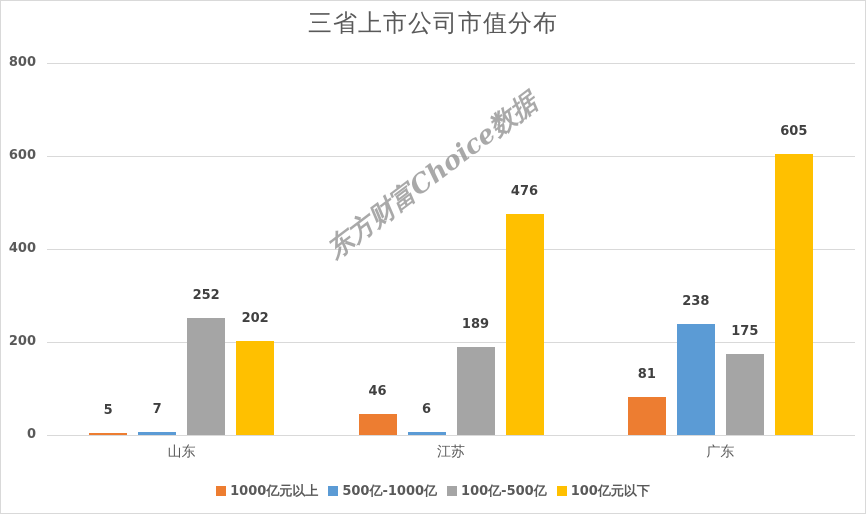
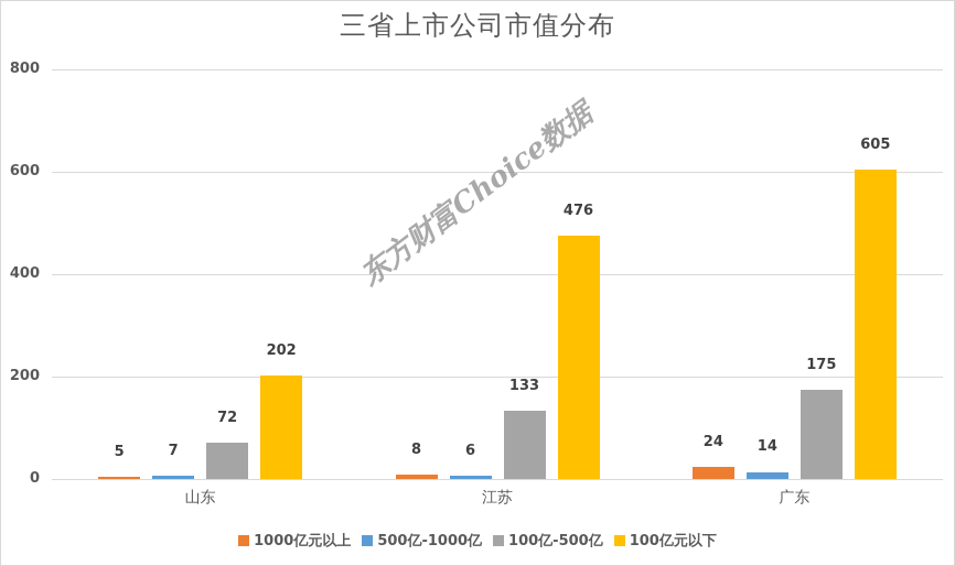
100亿-500亿/山东: 252 -> 72
1000亿元以上/江苏: 46 -> 8
100亿-500亿/江苏: 189 -> 133
1000亿元以上/广东: 81 -> 24
500亿-1000亿/广东: 238 -> 14
